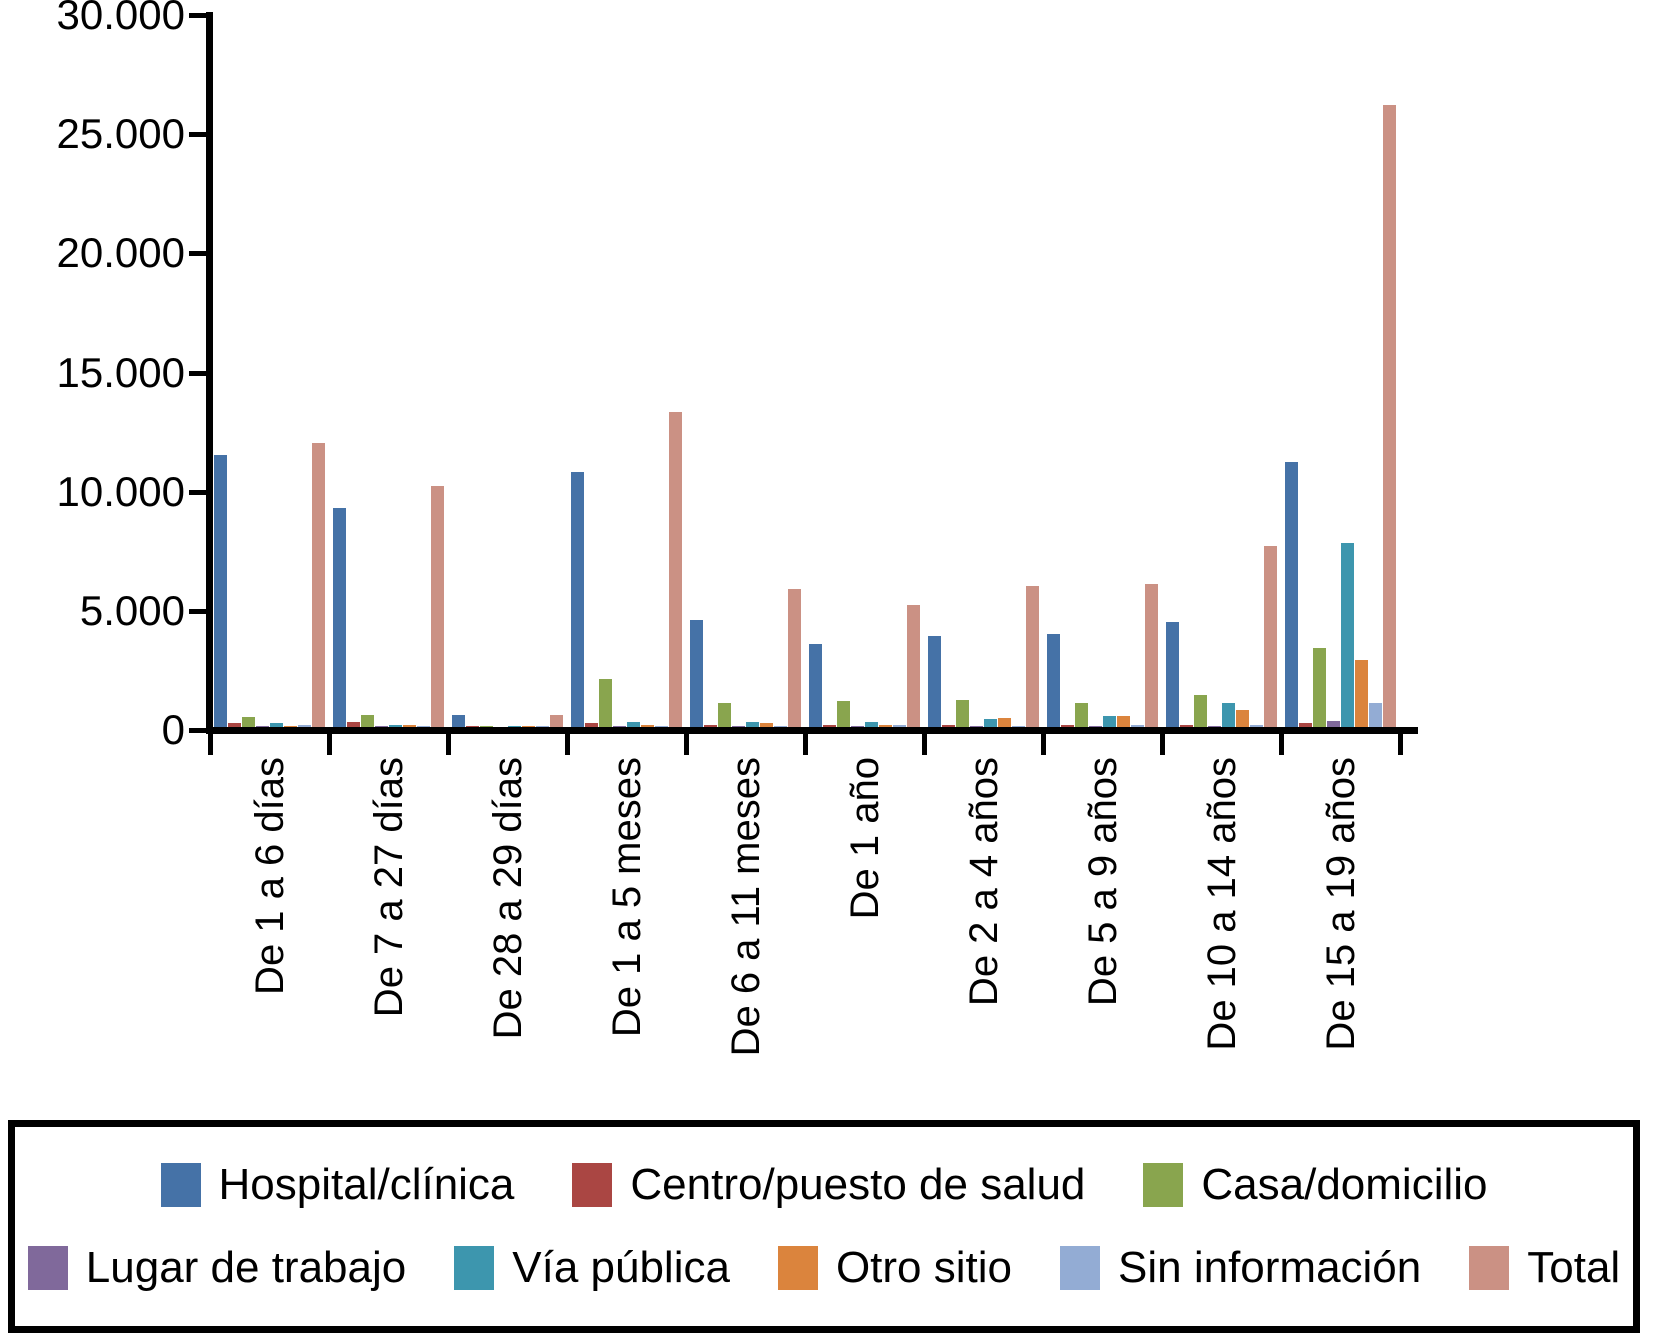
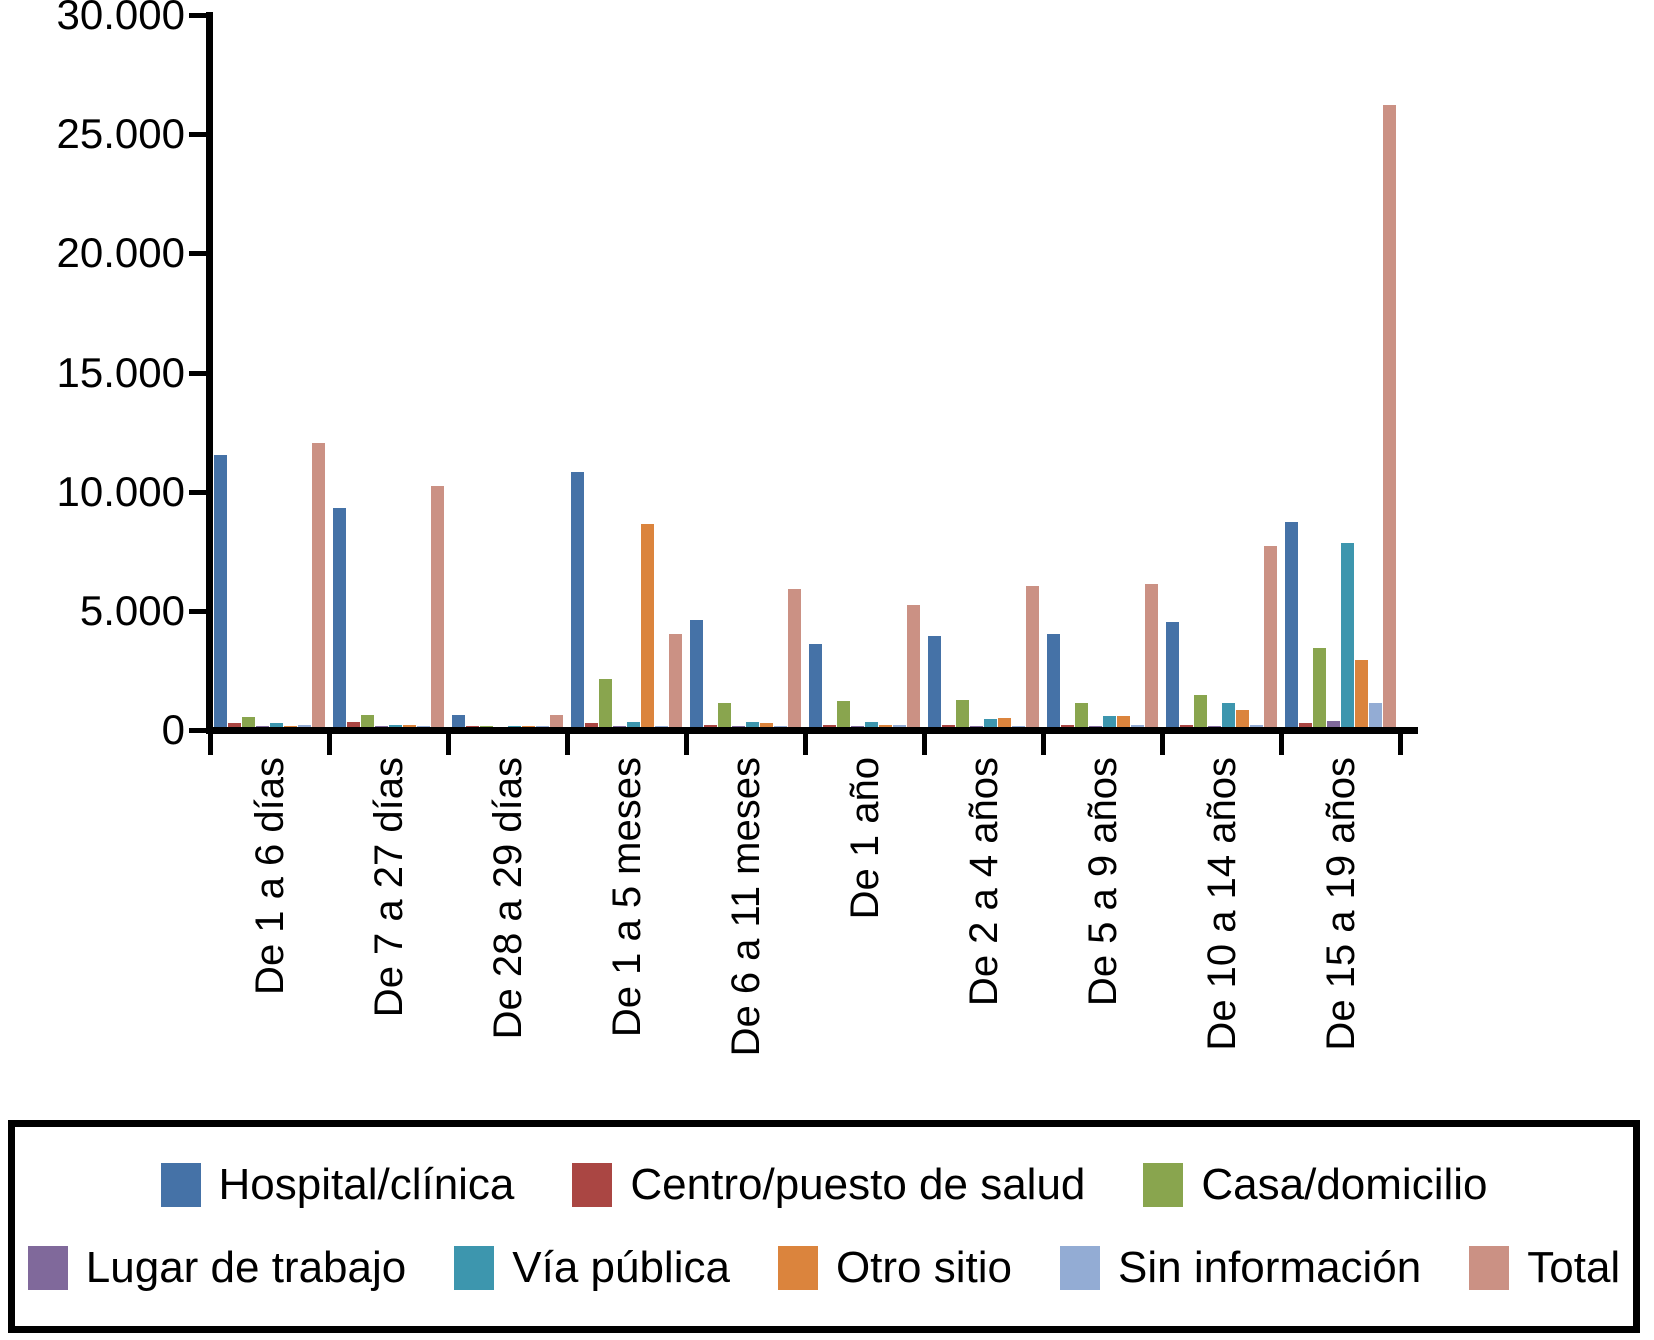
Otro sitio/De 1 a 5 meses: 100 -> 8500
Total/De 1 a 5 meses: 13200 -> 3900
Hospital/clínica/De 15 a 19 años: 11100 -> 8600
